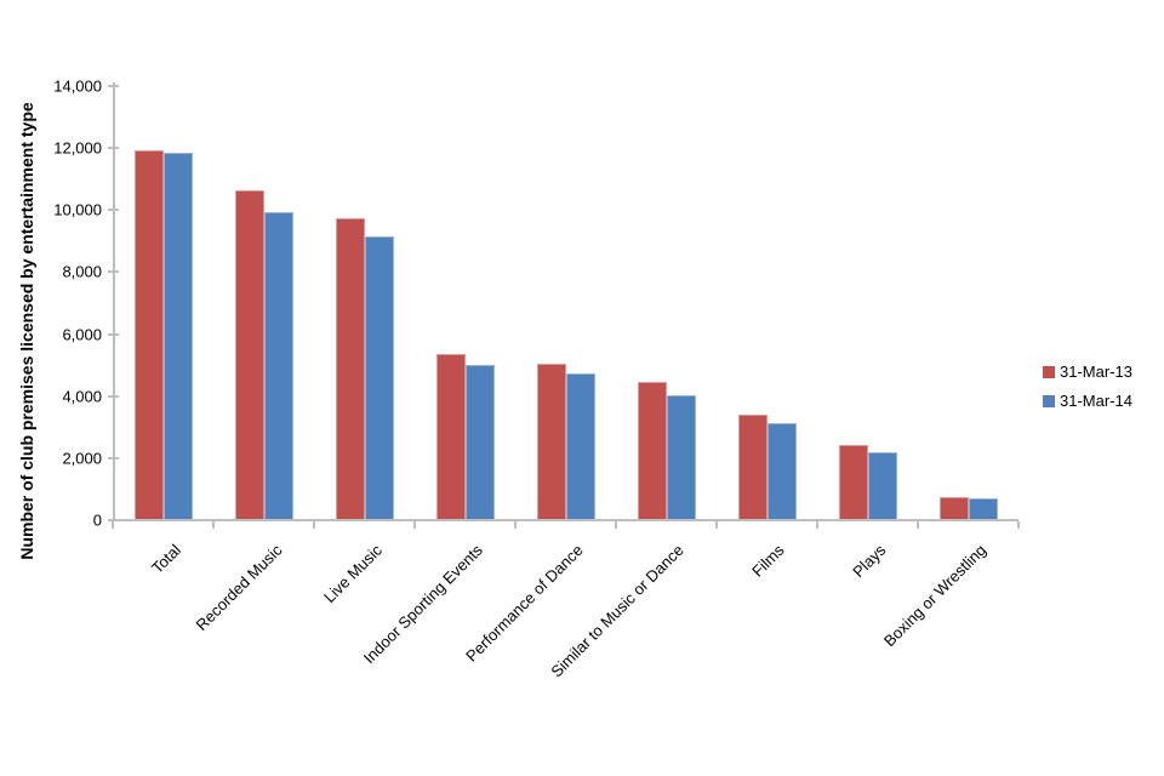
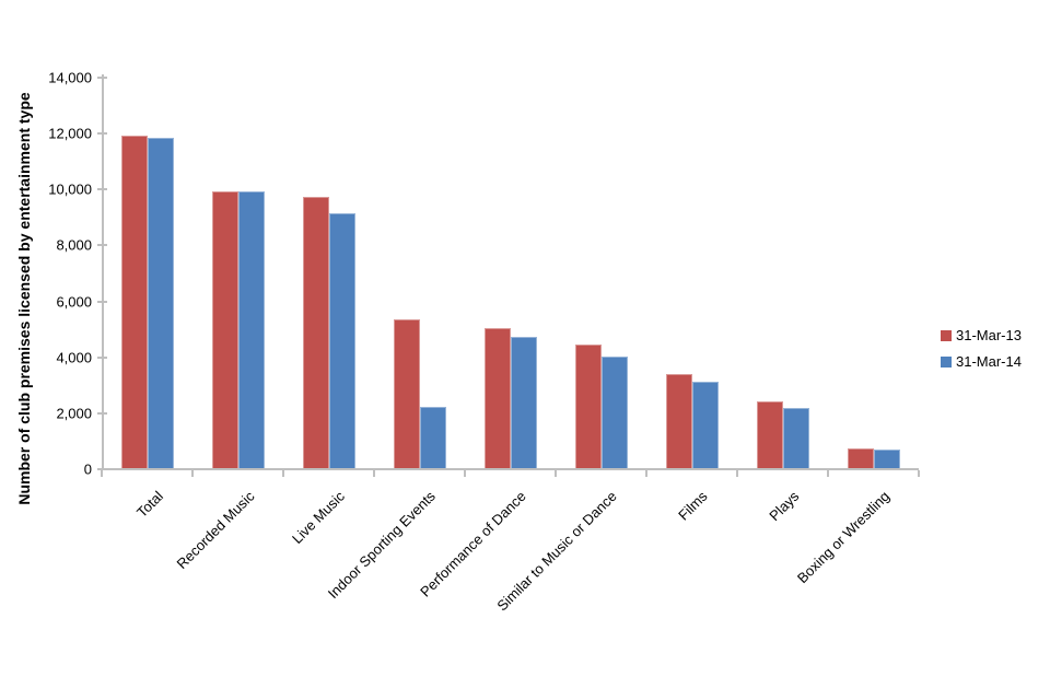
31-Mar-13/Recorded Music: 10600 -> 9900
31-Mar-14/Indoor Sporting Events: 5000 -> 2200
